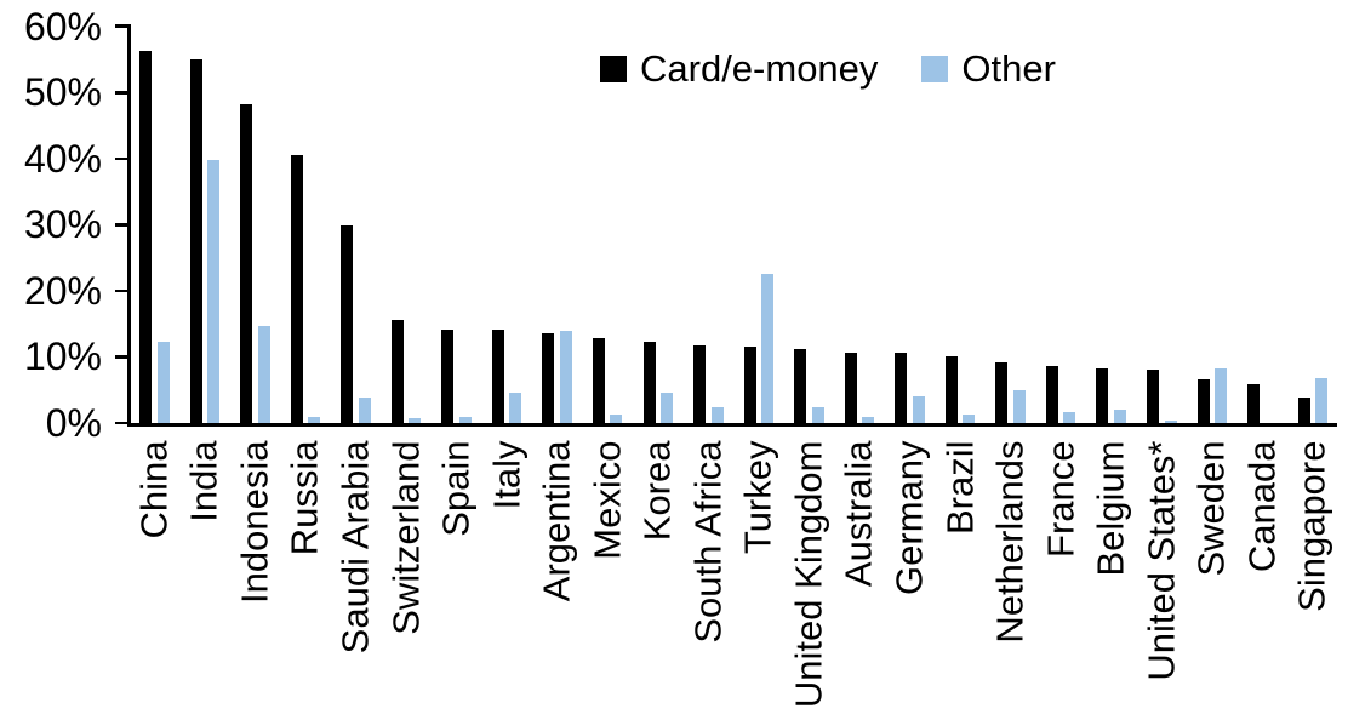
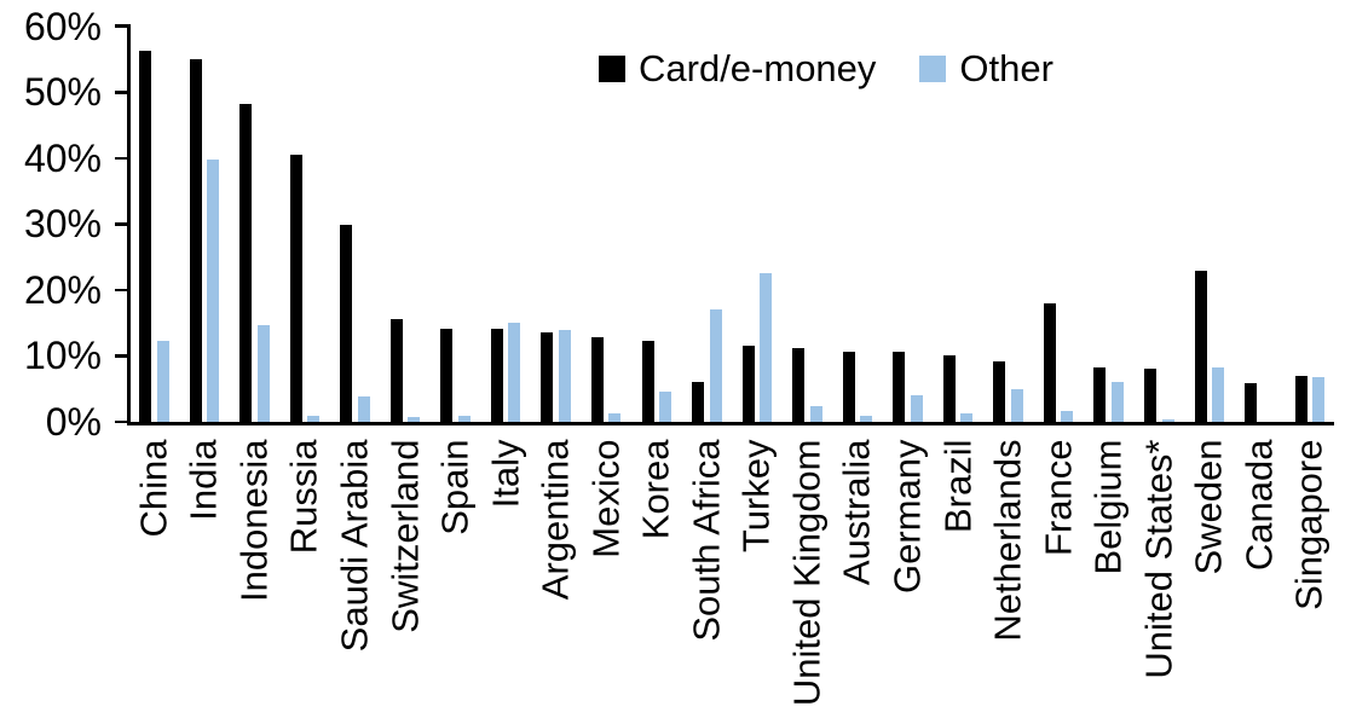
Other/Italy: 5% -> 15%
Card/e-money/South Africa: 12% -> 6%
Other/South Africa: 2% -> 17%
Card/e-money/France: 9% -> 18%
Other/Belgium: 2% -> 6%
Card/e-money/Sweden: 7% -> 23%
Card/e-money/Singapore: 4% -> 7%
